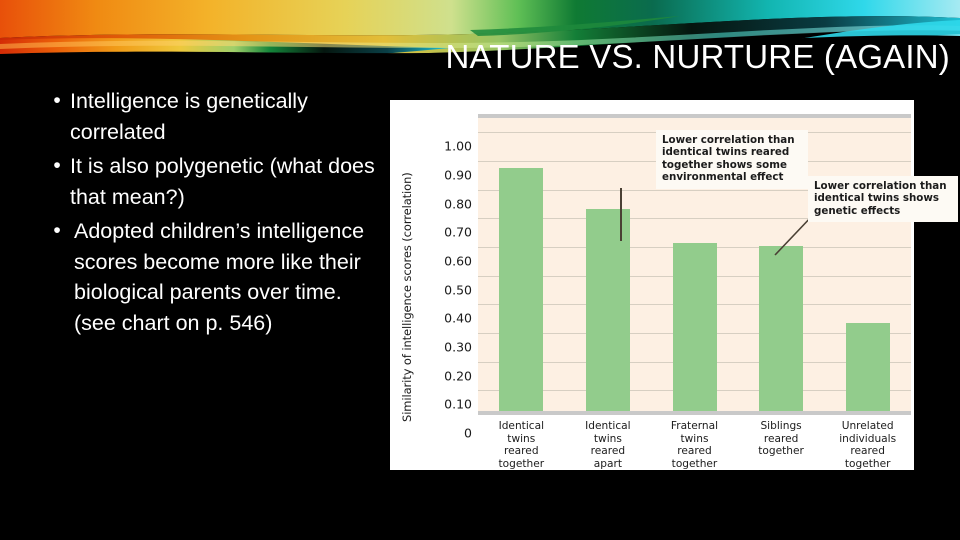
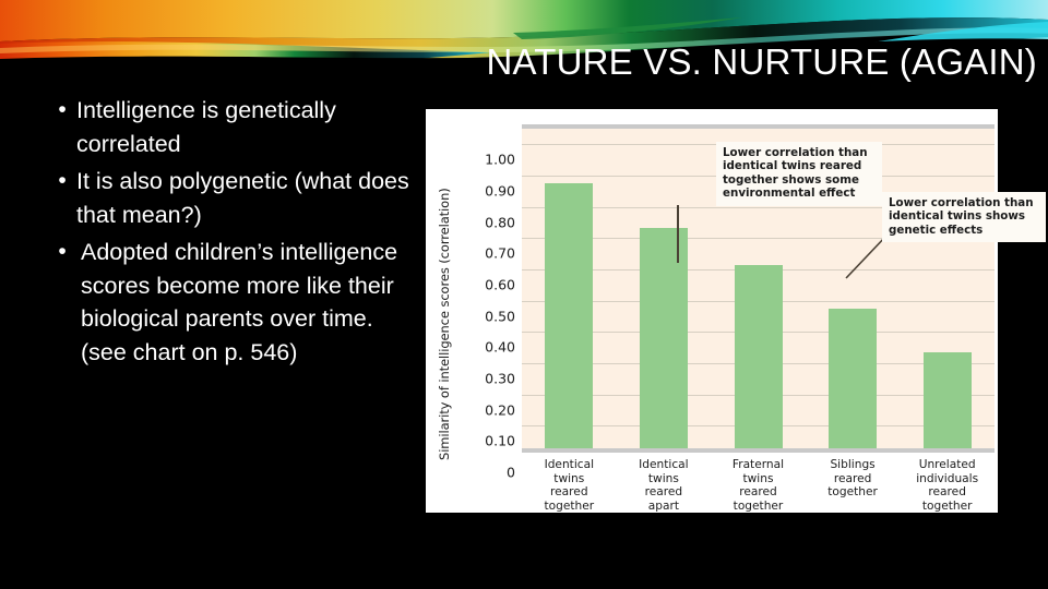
Siblings reared together: 0.59 -> 0.46
